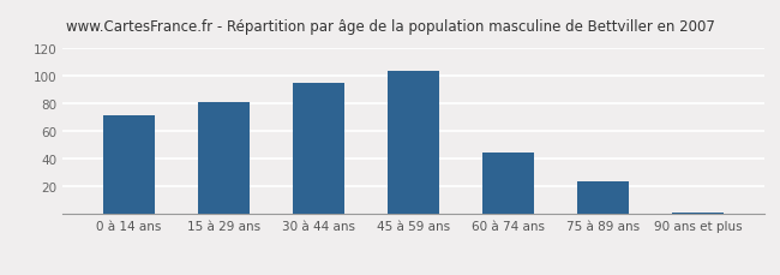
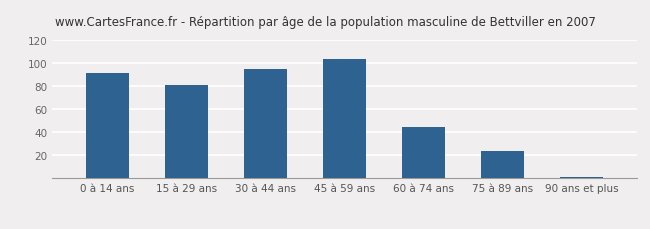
0 à 14 ans: 72 -> 92
